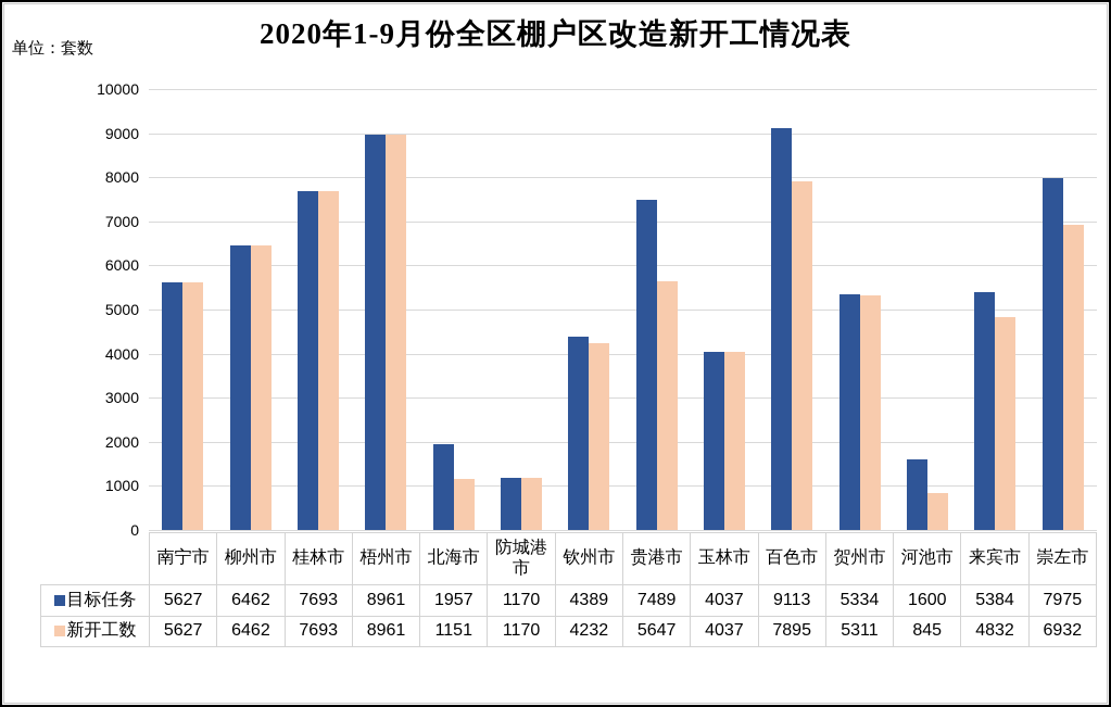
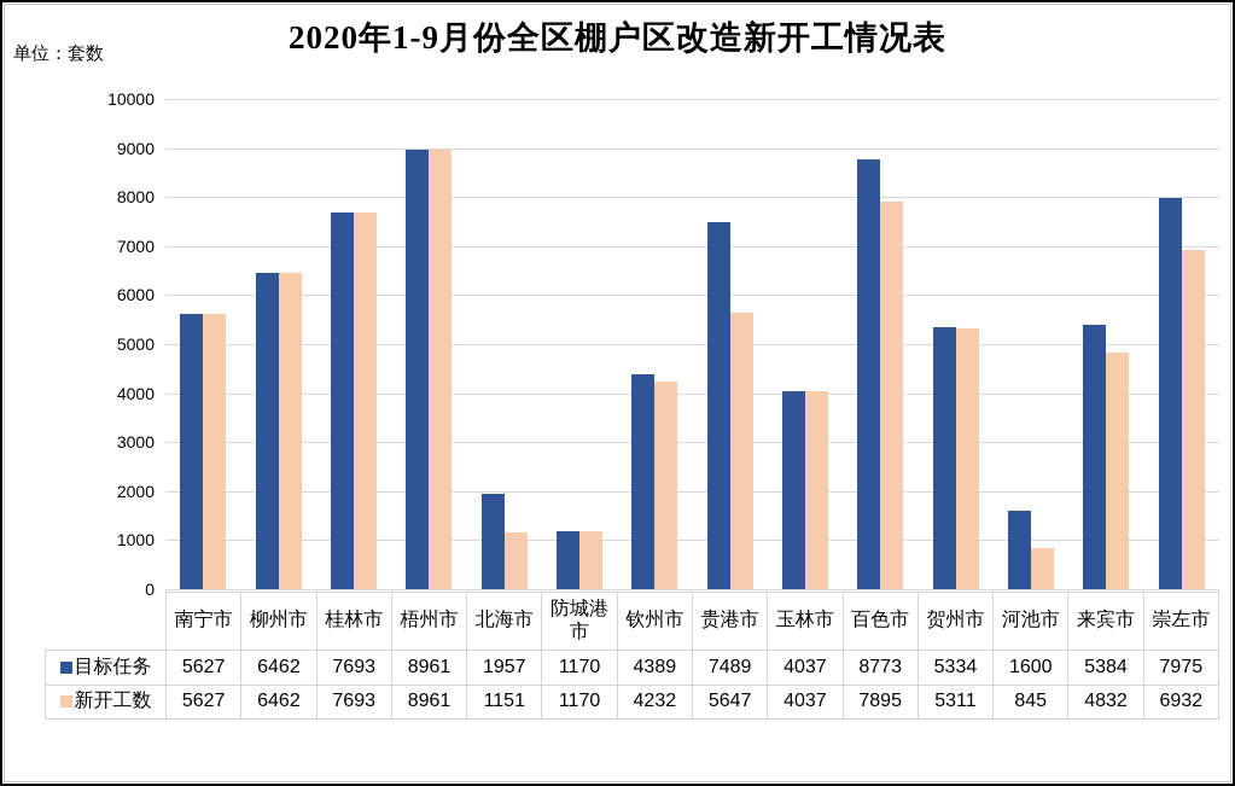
目标任务/百色市: 9113 -> 8773
